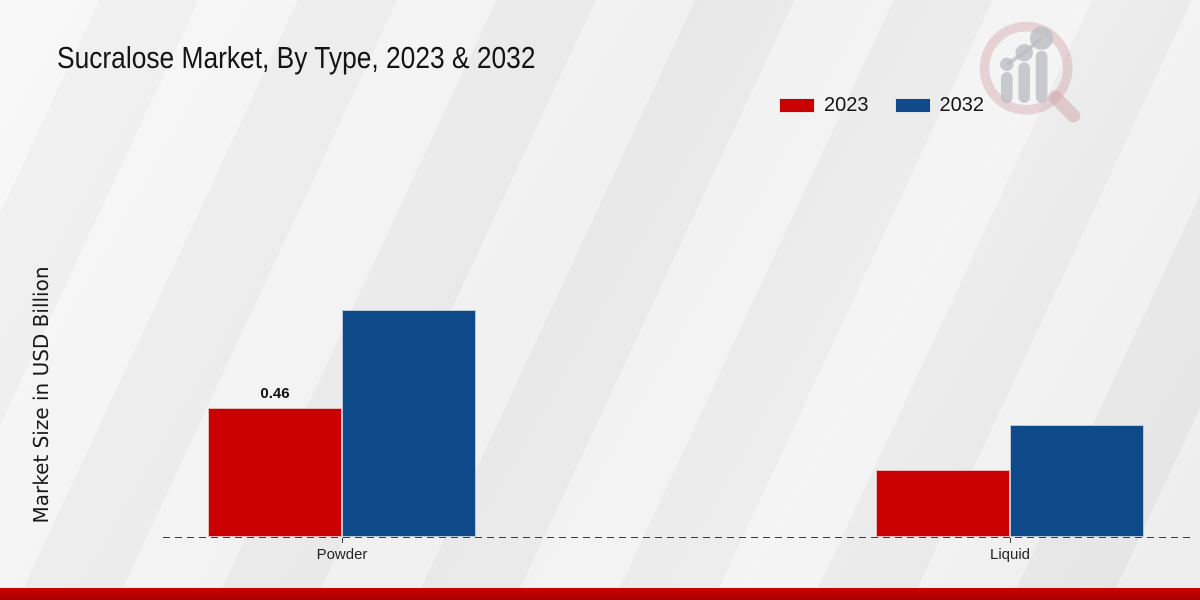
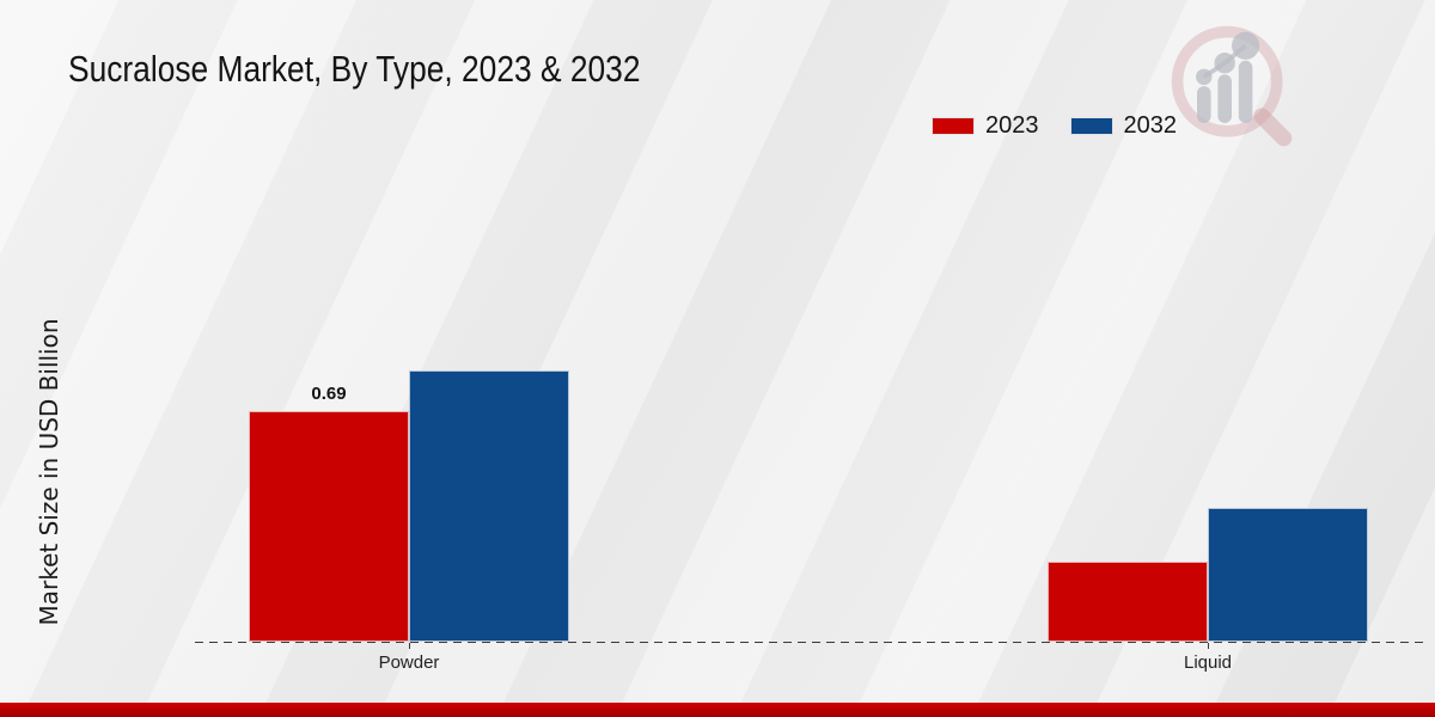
2023/Powder: 0.46 -> 0.69
